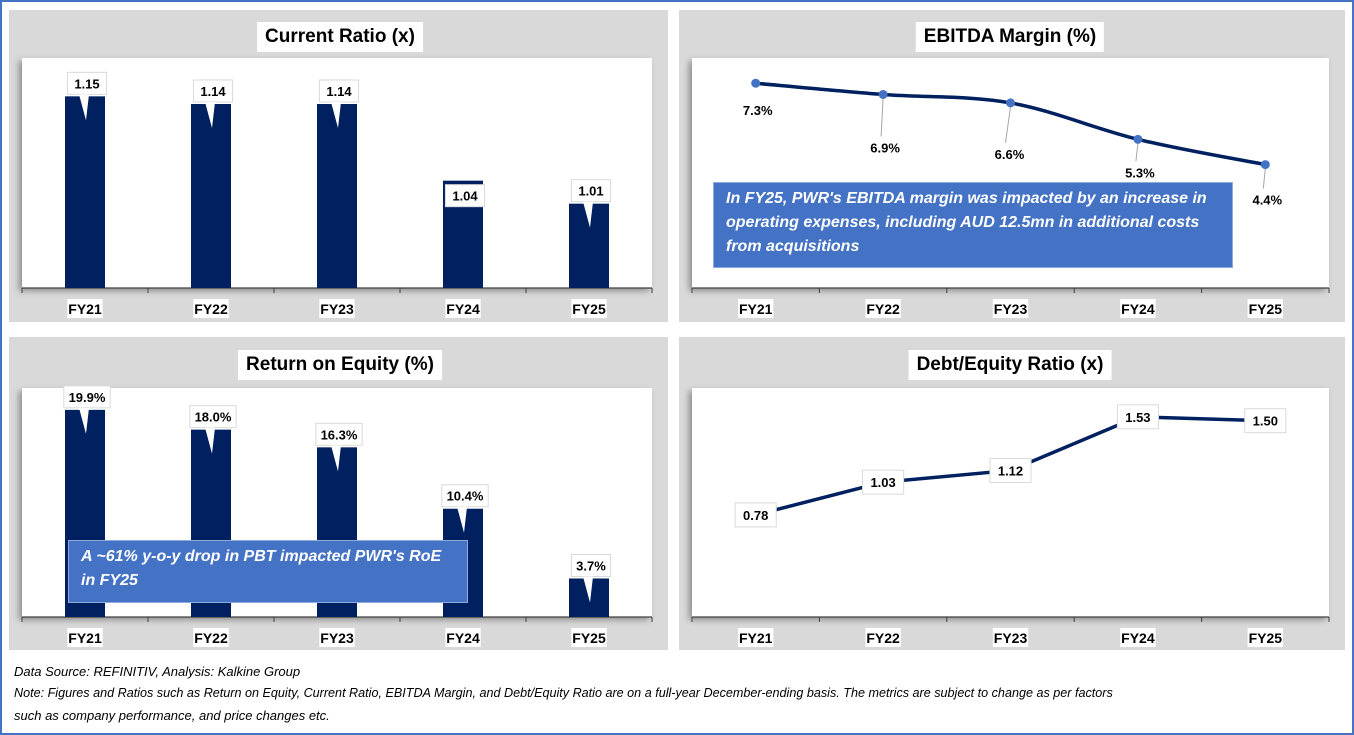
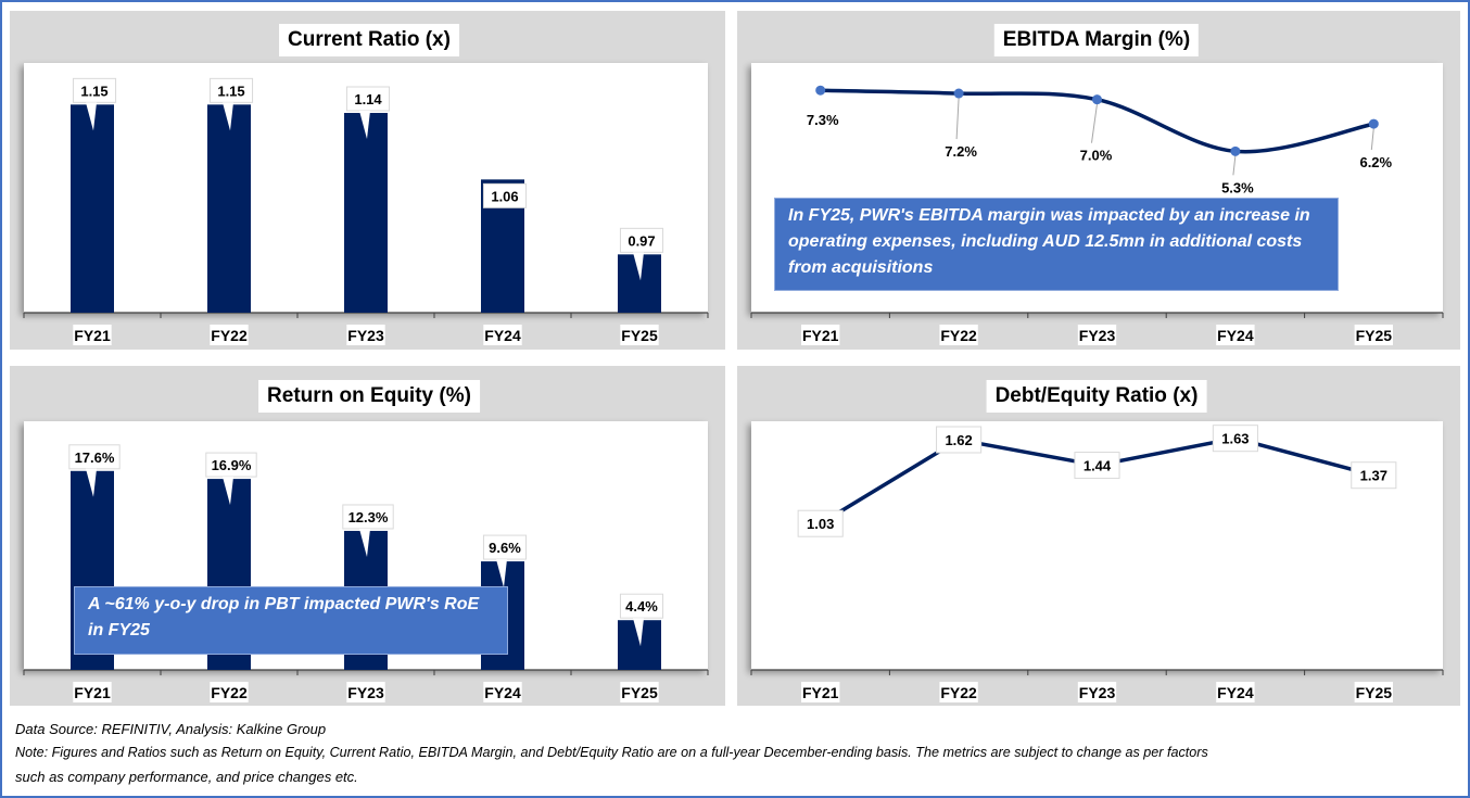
Current Ratio (x)/FY22: 1.14 -> 1.15
Current Ratio (x)/FY24: 1.04 -> 1.06
Current Ratio (x)/FY25: 1.01 -> 0.97
EBITDA Margin (%)/FY22: 6.9% -> 7.2%
EBITDA Margin (%)/FY23: 6.6% -> 7.0%
EBITDA Margin (%)/FY25: 4.4% -> 6.2%
Return on Equity (%)/FY21: 19.9% -> 17.6%
Return on Equity (%)/FY22: 18.0% -> 16.9%
Return on Equity (%)/FY23: 16.3% -> 12.3%
Return on Equity (%)/FY24: 10.4% -> 9.6%
Return on Equity (%)/FY25: 3.7% -> 4.4%
Debt/Equity Ratio (x)/FY21: 0.78 -> 1.03
Debt/Equity Ratio (x)/FY22: 1.03 -> 1.62
Debt/Equity Ratio (x)/FY23: 1.12 -> 1.44
Debt/Equity Ratio (x)/FY24: 1.53 -> 1.63
Debt/Equity Ratio (x)/FY25: 1.50 -> 1.37
